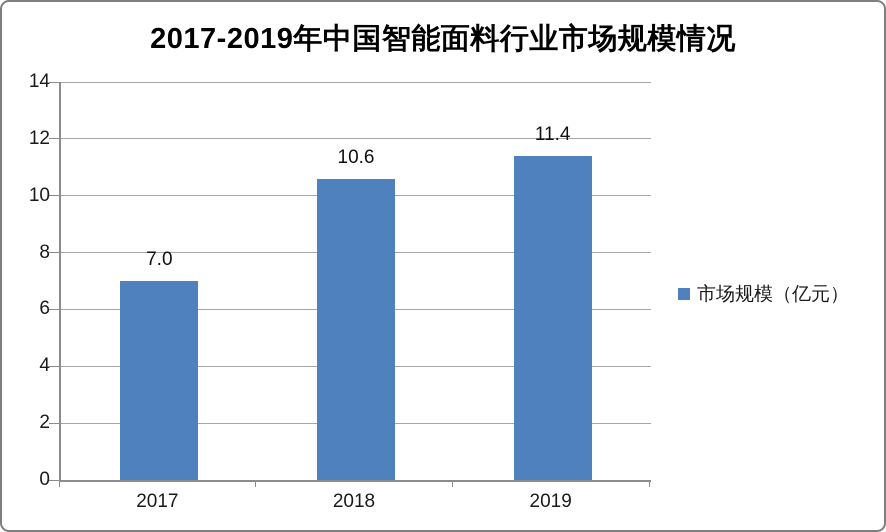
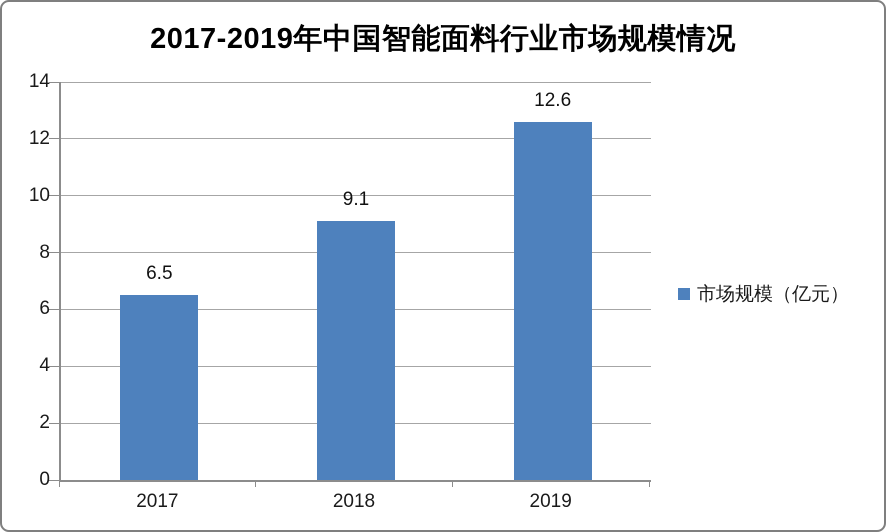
2017: 7.0 -> 6.5
2018: 10.6 -> 9.1
2019: 11.4 -> 12.6
